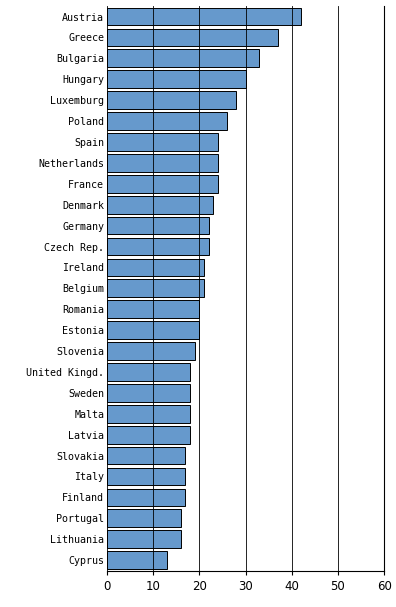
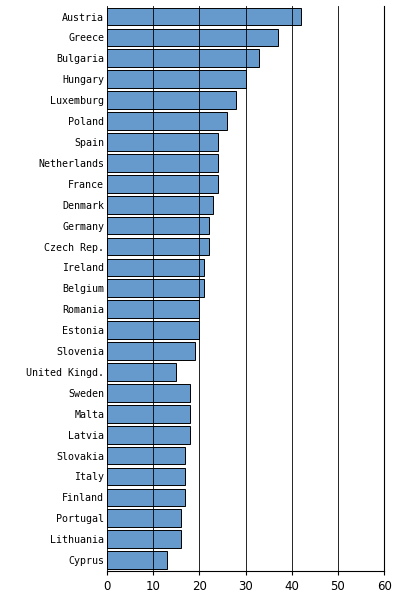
United Kingd.: 18 -> 15
